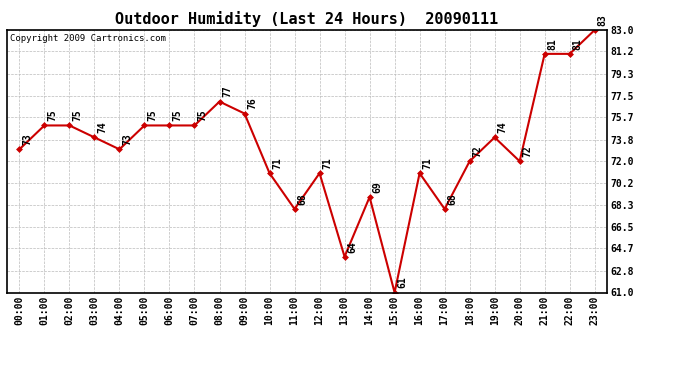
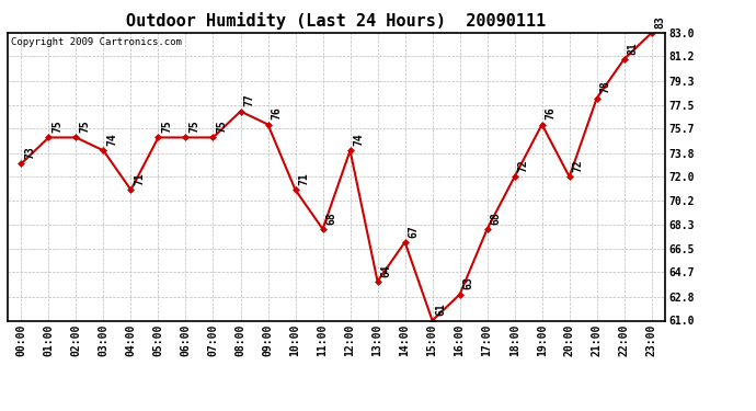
04:00: 73 -> 71
12:00: 71 -> 74
14:00: 69 -> 67
16:00: 71 -> 63
19:00: 74 -> 76
21:00: 81 -> 78
